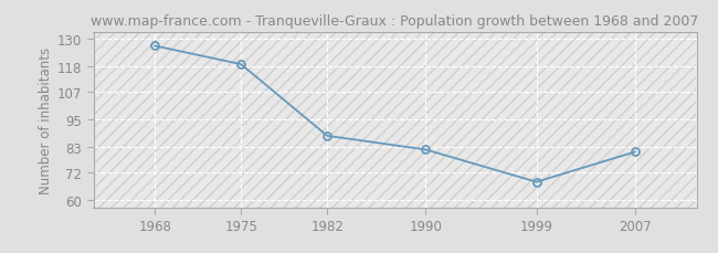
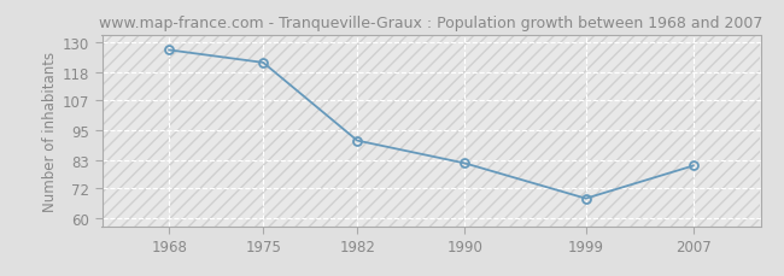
1975: 119 -> 122
1982: 88 -> 91
